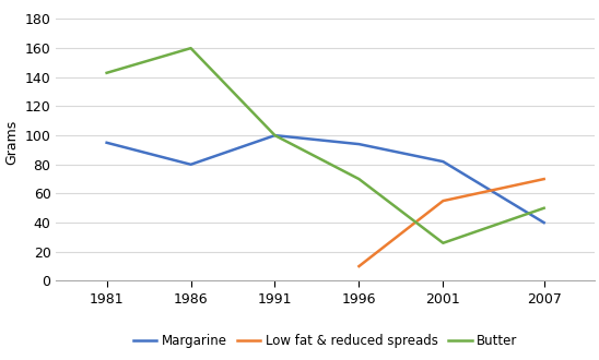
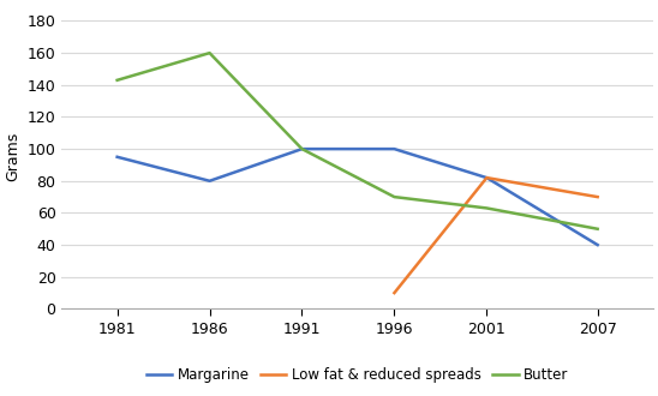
Margarine/1996: 94 -> 100
Low fat & reduced spreads/2001: 55 -> 82
Butter/2001: 26 -> 63
